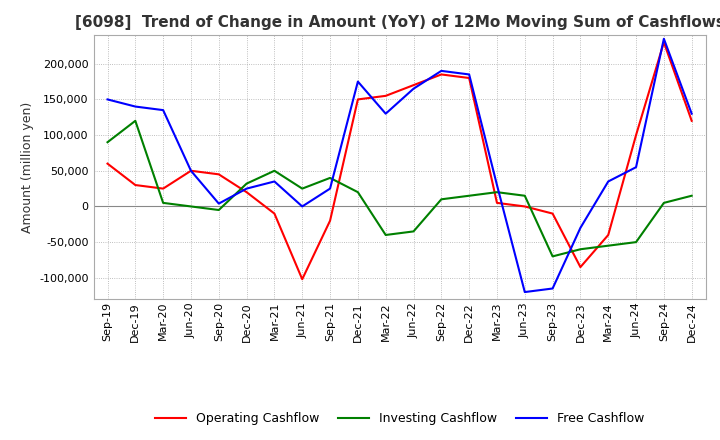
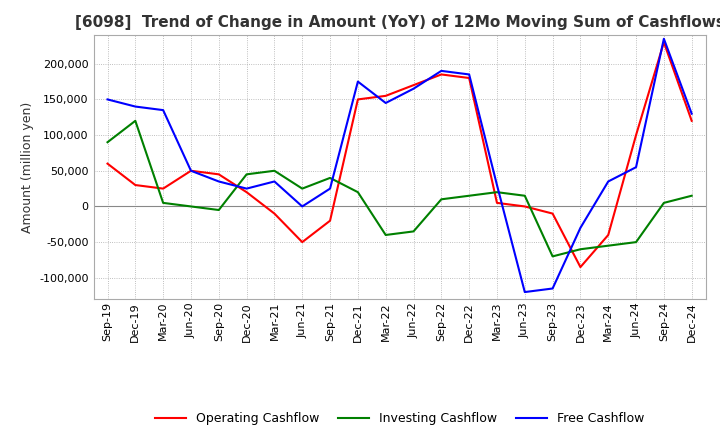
Free Cashflow/Sep-20: 4,000 -> 35,000
Investing Cashflow/Dec-20: 32,000 -> 45,000
Operating Cashflow/Jun-21: -102,000 -> -50,000
Free Cashflow/Mar-22: 130,000 -> 145,000
